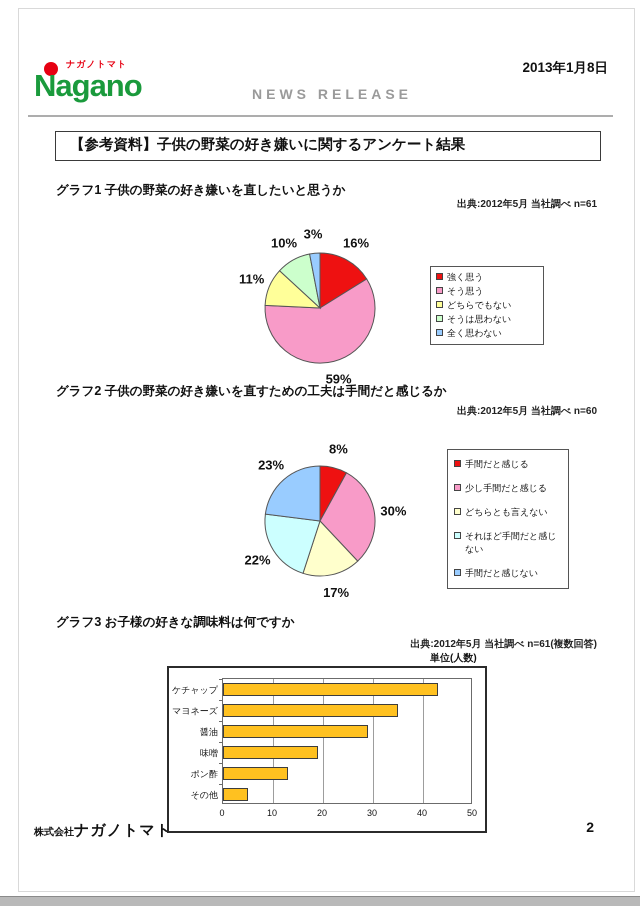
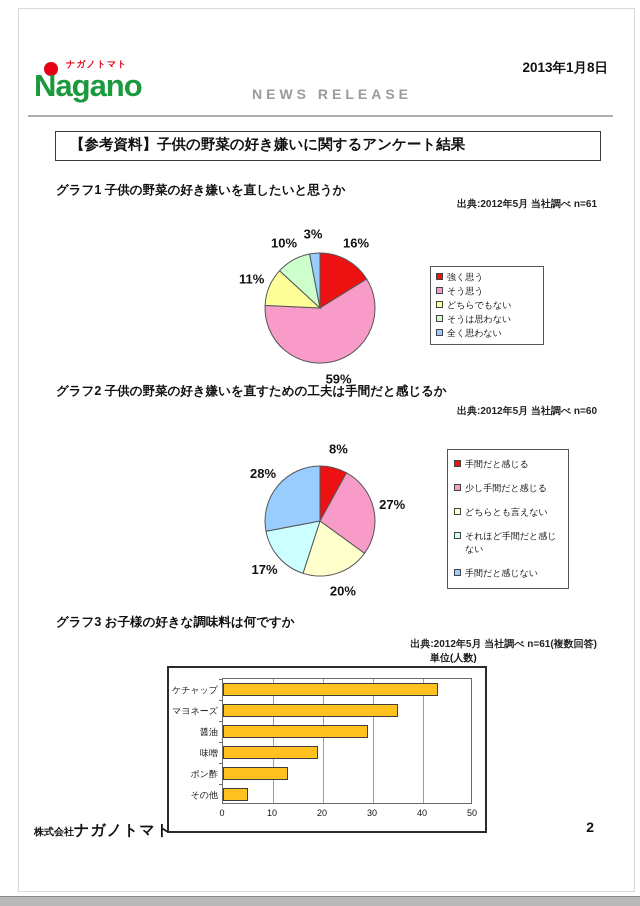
グラフ2 子供の野菜の好き嫌いを直すための工夫は手間だと感じるか/少し手間だと感じる: 30% -> 27%
グラフ2 子供の野菜の好き嫌いを直すための工夫は手間だと感じるか/どちらとも言えない: 17% -> 20%
グラフ2 子供の野菜の好き嫌いを直すための工夫は手間だと感じるか/それほど手間だと感じない: 22% -> 17%
グラフ2 子供の野菜の好き嫌いを直すための工夫は手間だと感じるか/手間だと感じない: 23% -> 28%
